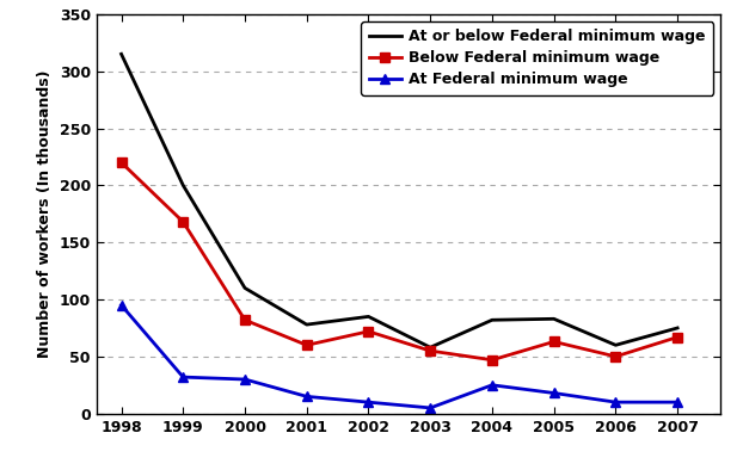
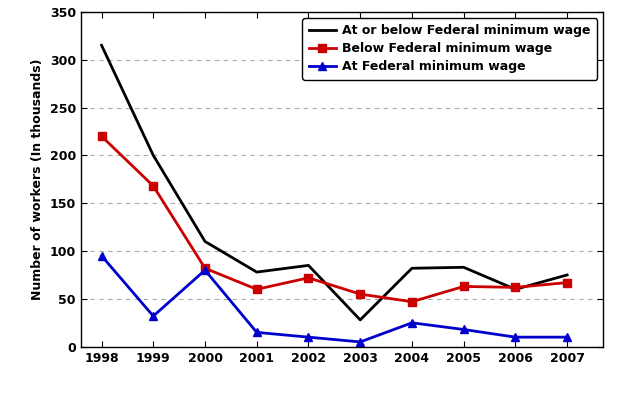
At Federal minimum wage/2000: 30 -> 80
At or below Federal minimum wage/2003: 58 -> 28
Below Federal minimum wage/2006: 50 -> 62
